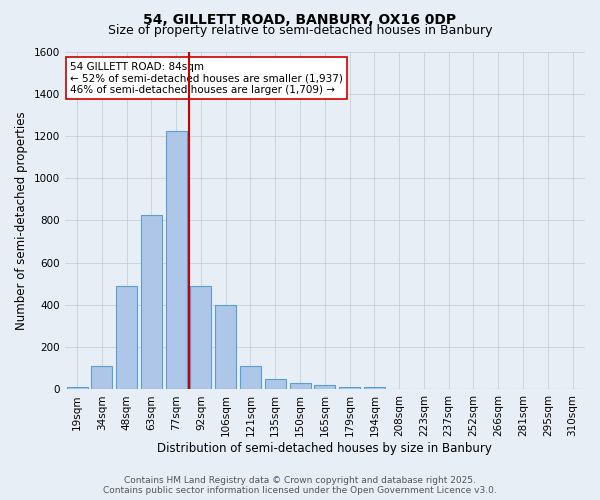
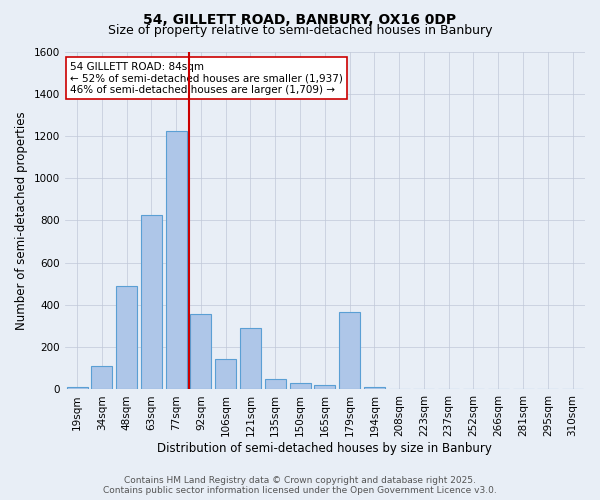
92sqm: 490 -> 355
106sqm: 400 -> 145
121sqm: 110 -> 290
179sqm: 12 -> 365
